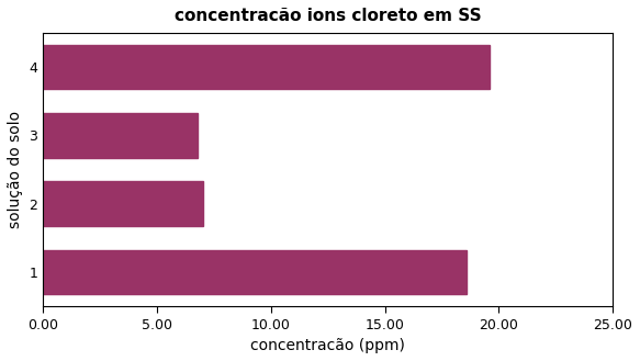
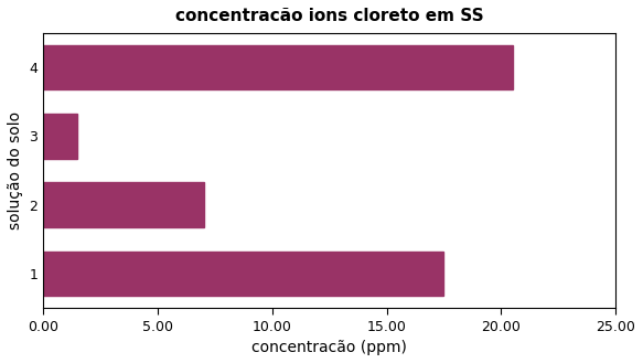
4: 19.6 -> 20.5
3: 6.8 -> 1.5
1: 18.6 -> 17.5
